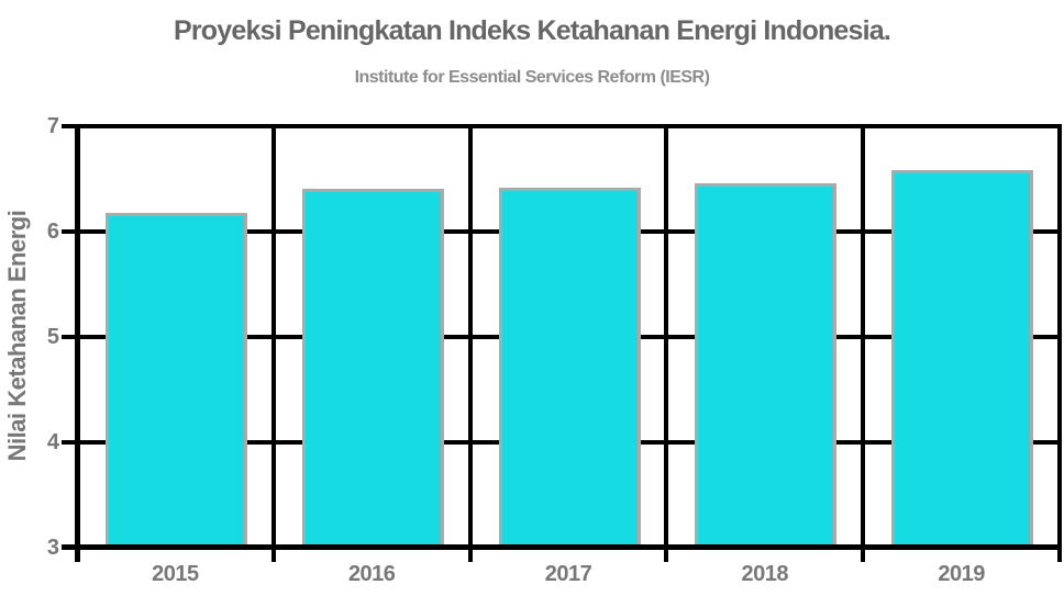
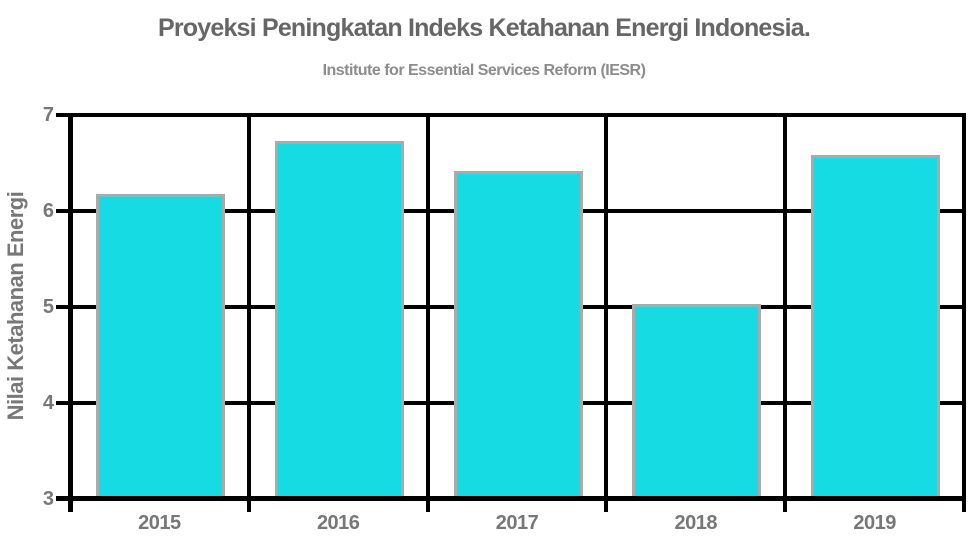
2016: 6.4 -> 6.7
2018: 6.4 -> 5.0
